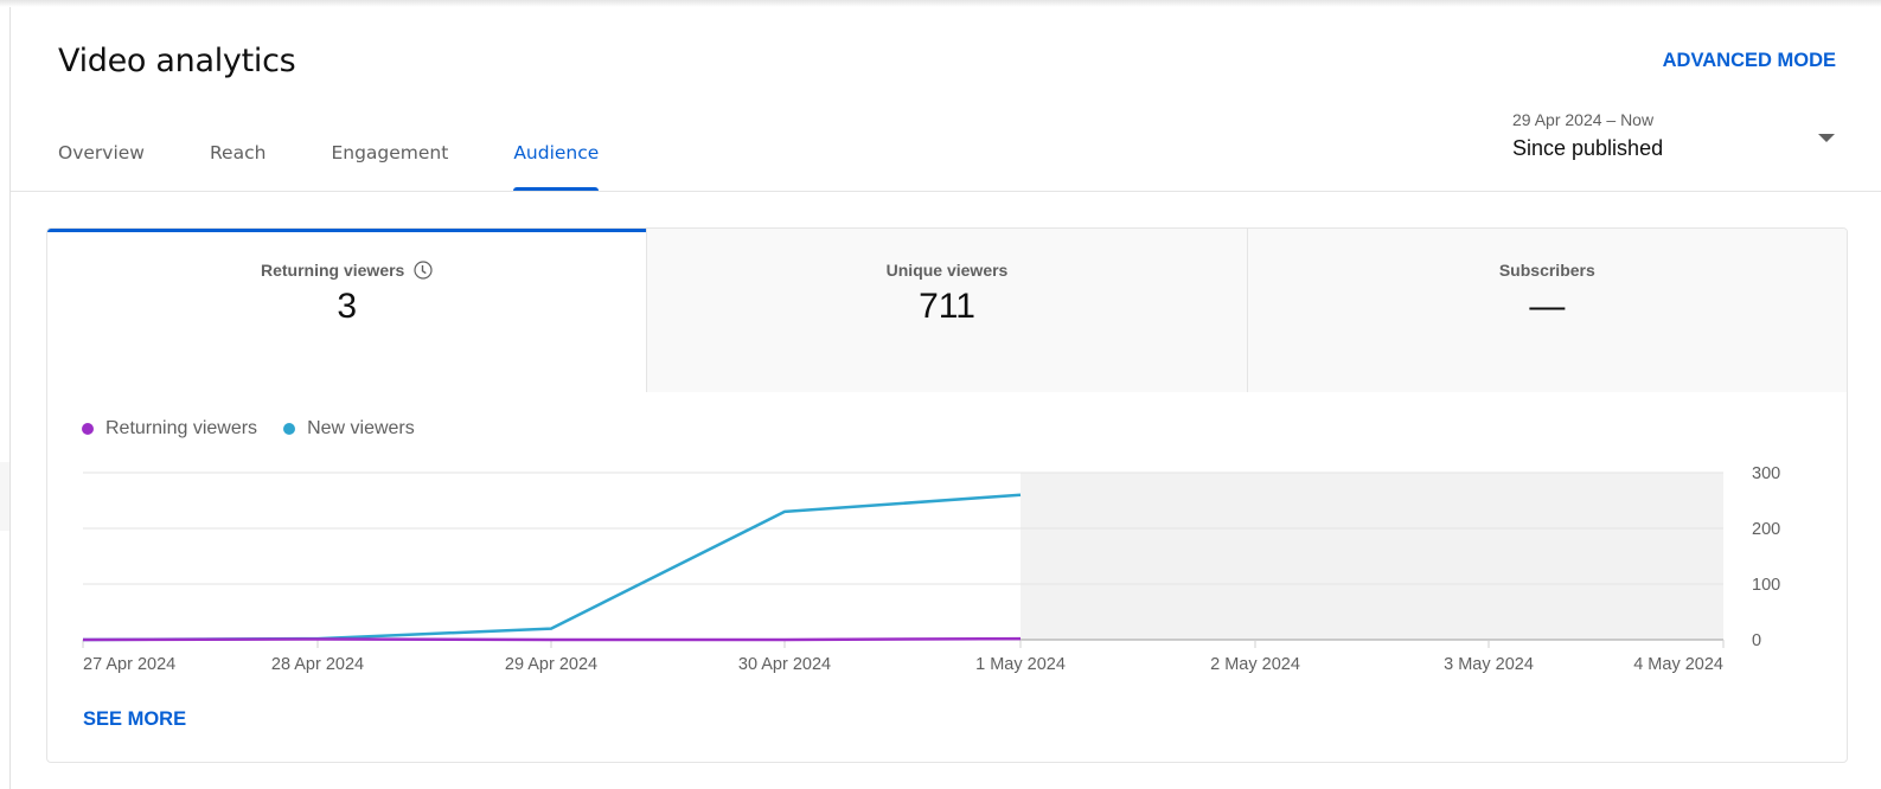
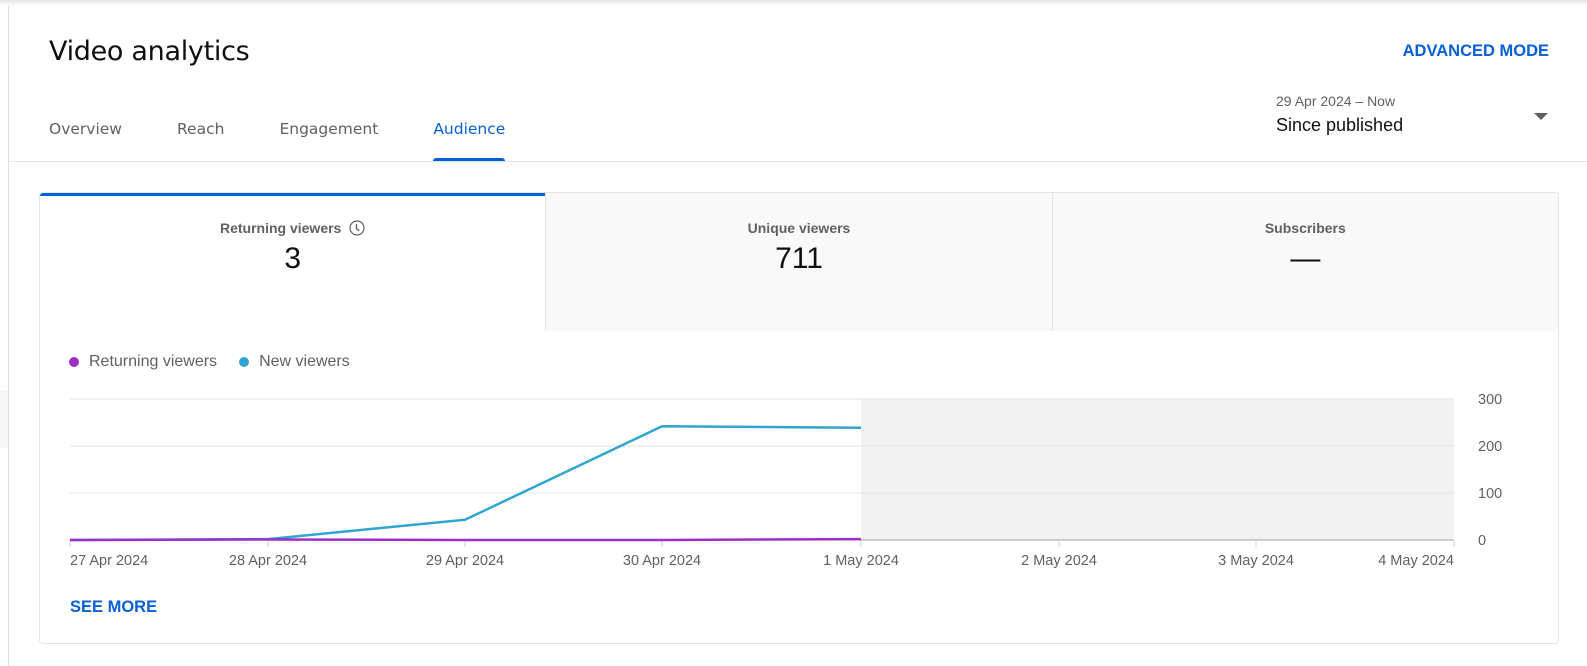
New viewers/29 Apr 2024: 20 -> 40
New viewers/30 Apr 2024: 230 -> 240
New viewers/1 May 2024: 260 -> 240
